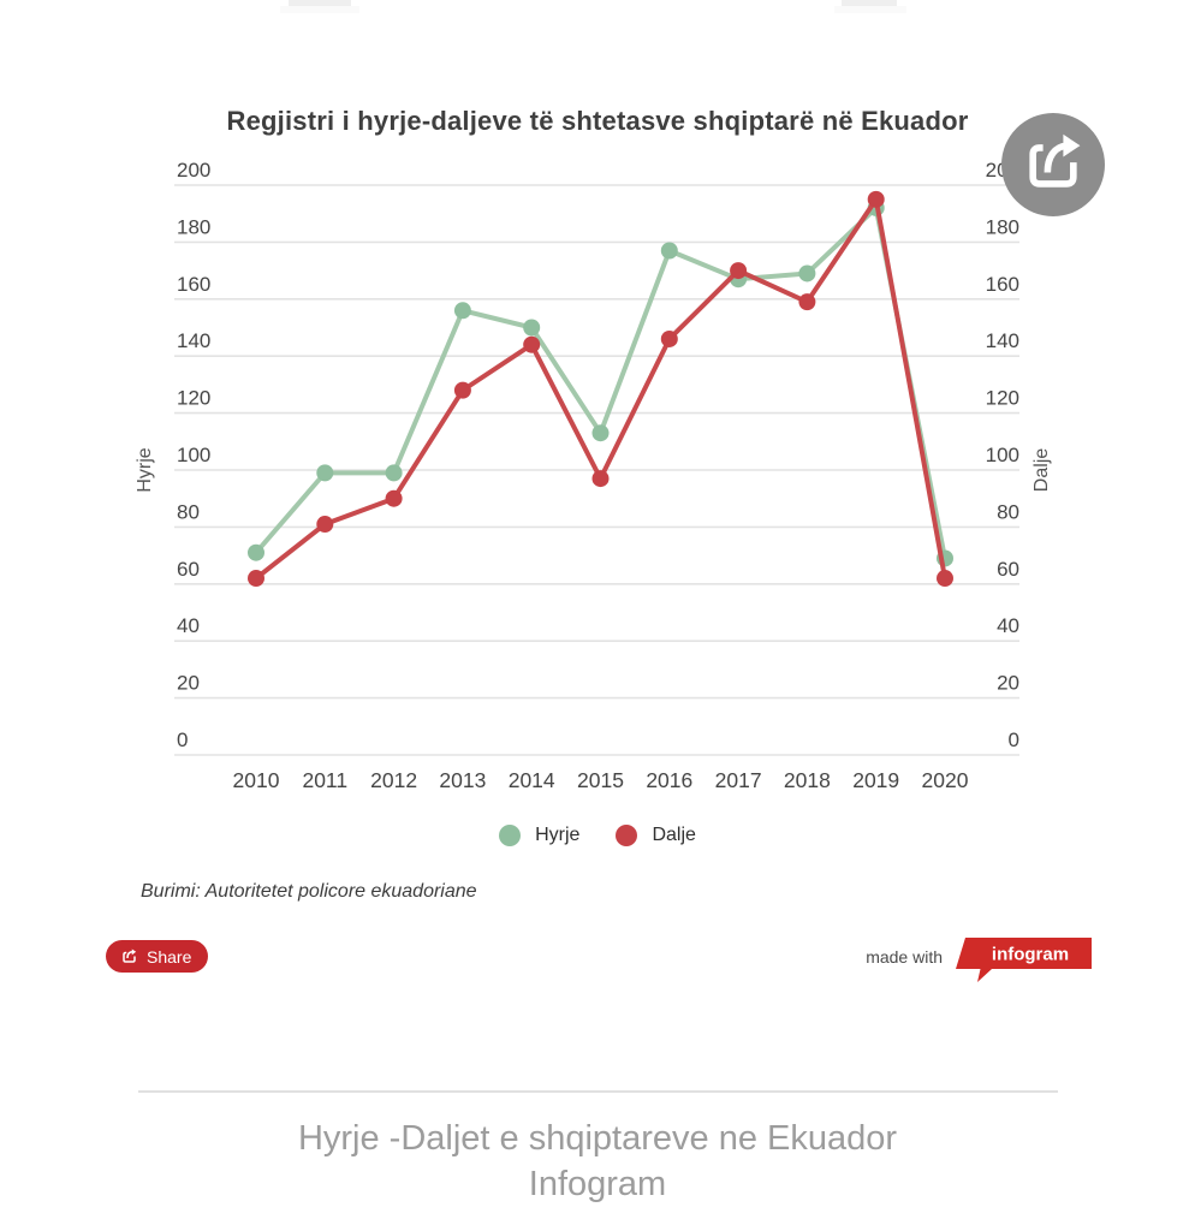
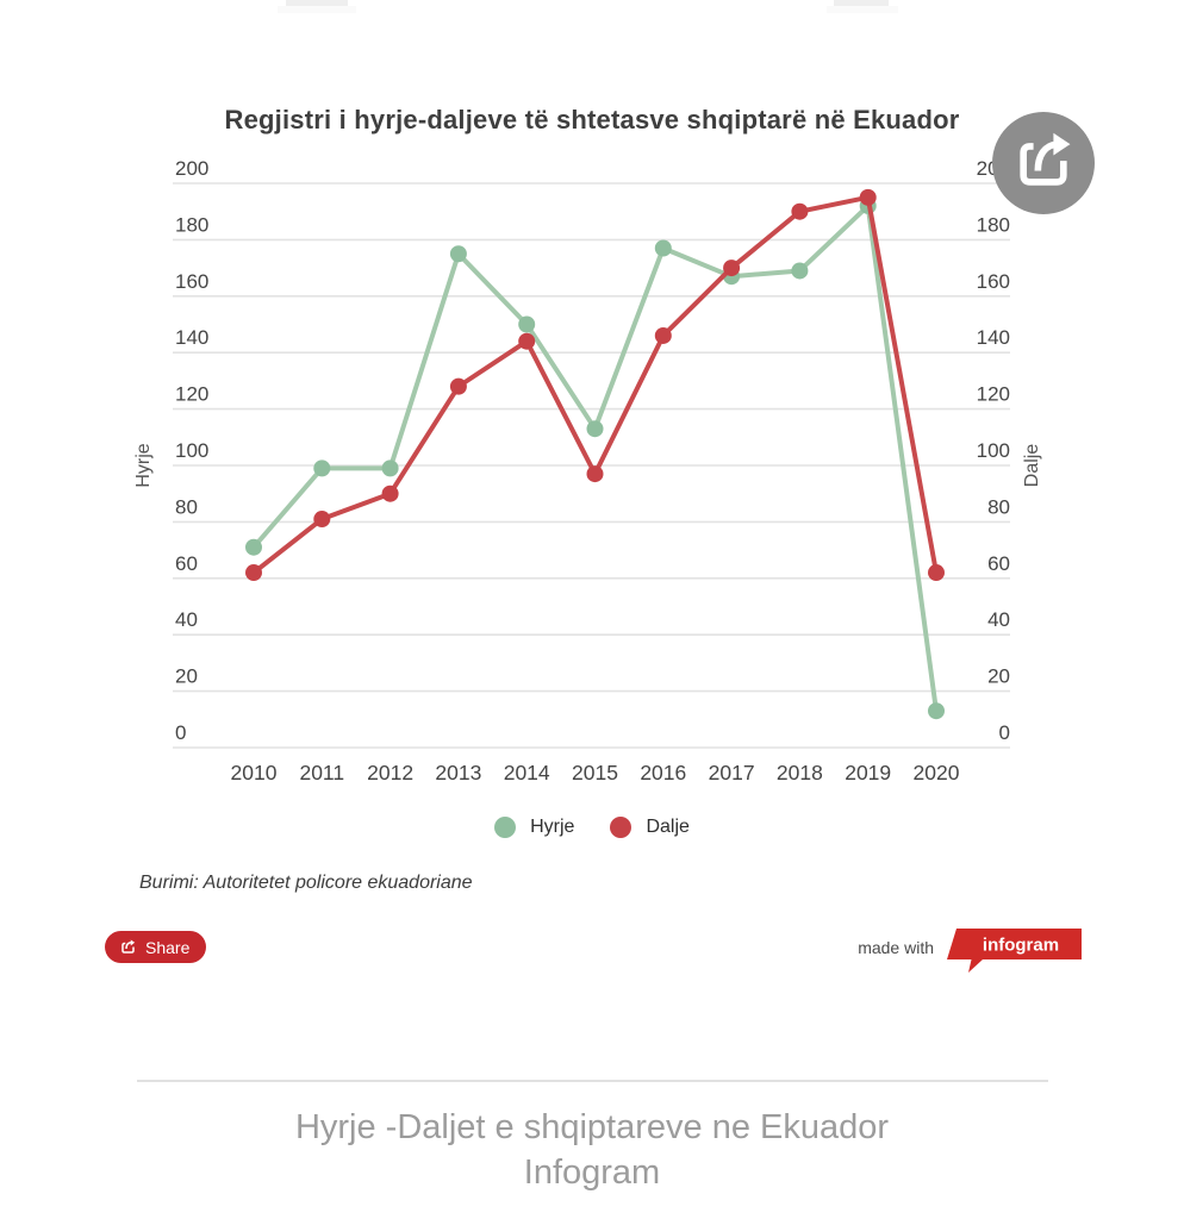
Hyrje/2013: 156 -> 175
Dalje/2018: 159 -> 190
Hyrje/2020: 69 -> 13
